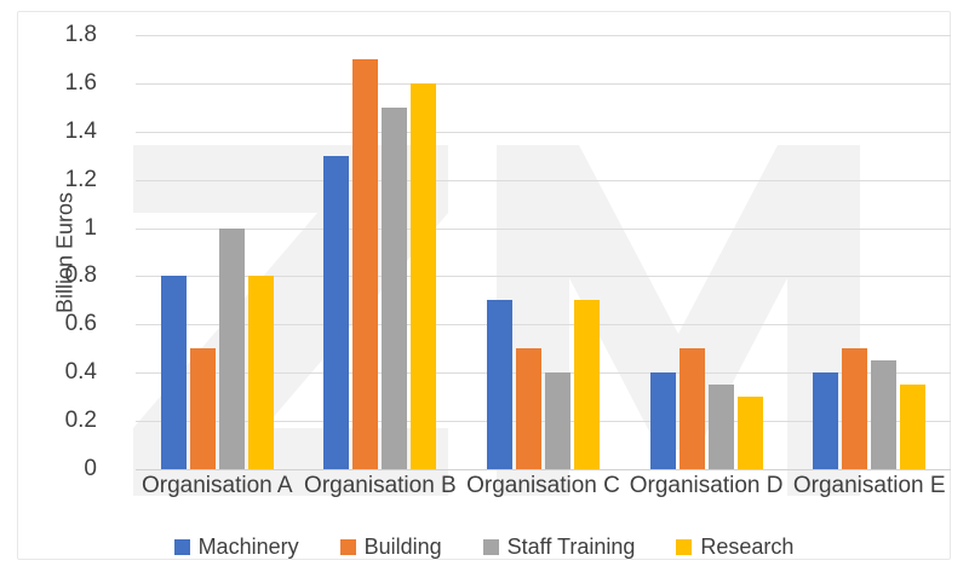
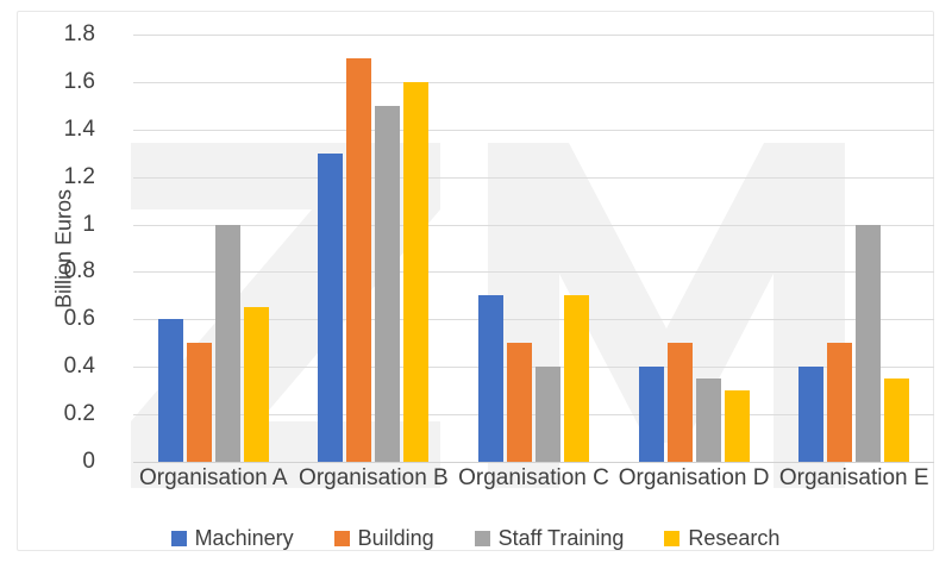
Machinery/Organisation A: 0.8 -> 0.6
Research/Organisation A: 0.80 -> 0.65
Staff Training/Organisation E: 0.45 -> 1.00
